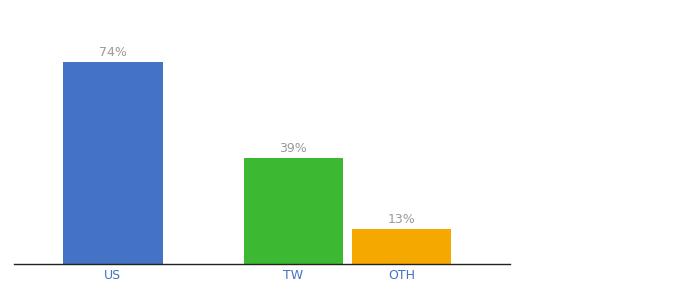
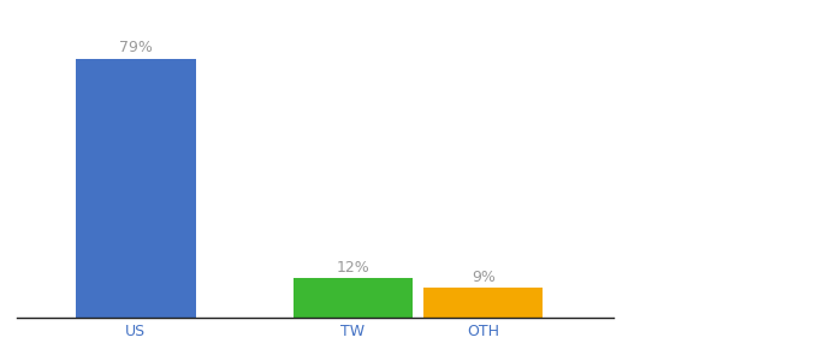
US: 74% -> 79%
TW: 39% -> 12%
OTH: 13% -> 9%
